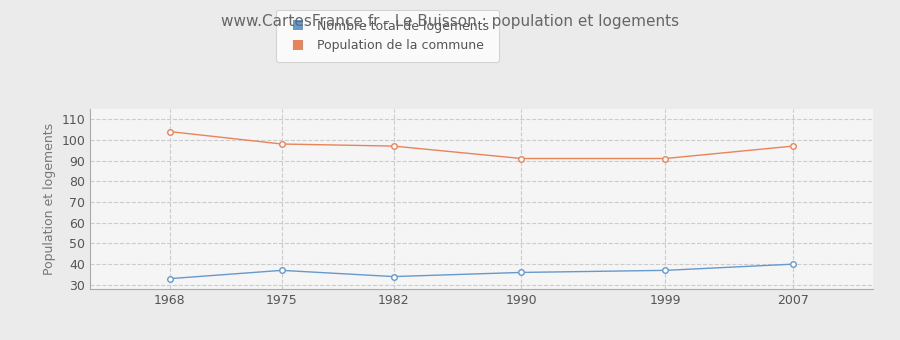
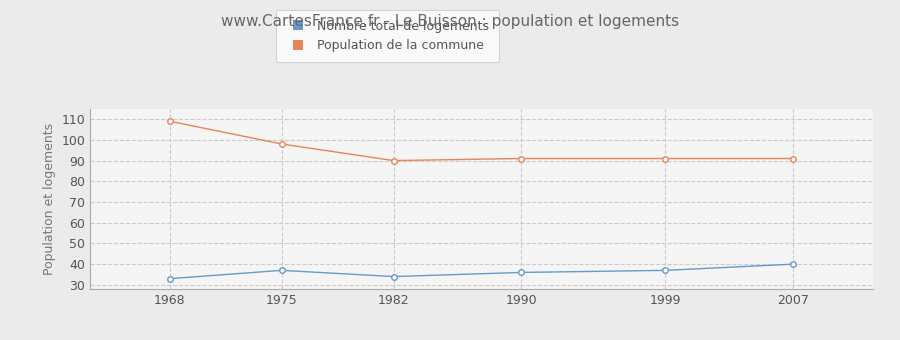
Population de la commune/1968: 104 -> 109
Population de la commune/1982: 97 -> 90
Population de la commune/2007: 97 -> 91
